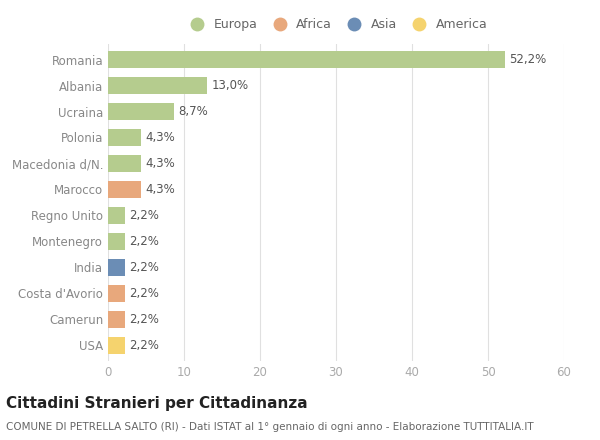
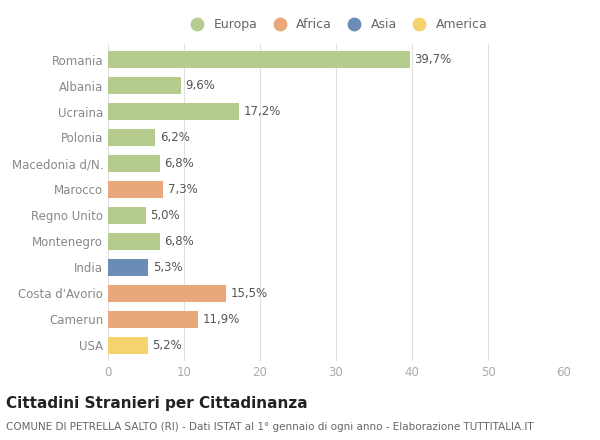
Romania: 52,2% -> 39,7%
Albania: 13,0% -> 9,6%
Ucraina: 8,7% -> 17,2%
Polonia: 4,3% -> 6,2%
Macedonia d/N.: 4,3% -> 6,8%
Marocco: 4,3% -> 7,3%
Regno Unito: 2,2% -> 5,0%
Montenegro: 2,2% -> 6,8%
India: 2,2% -> 5,3%
Costa d'Avorio: 2,2% -> 15,5%
Camerun: 2,2% -> 11,9%
USA: 2,2% -> 5,2%
